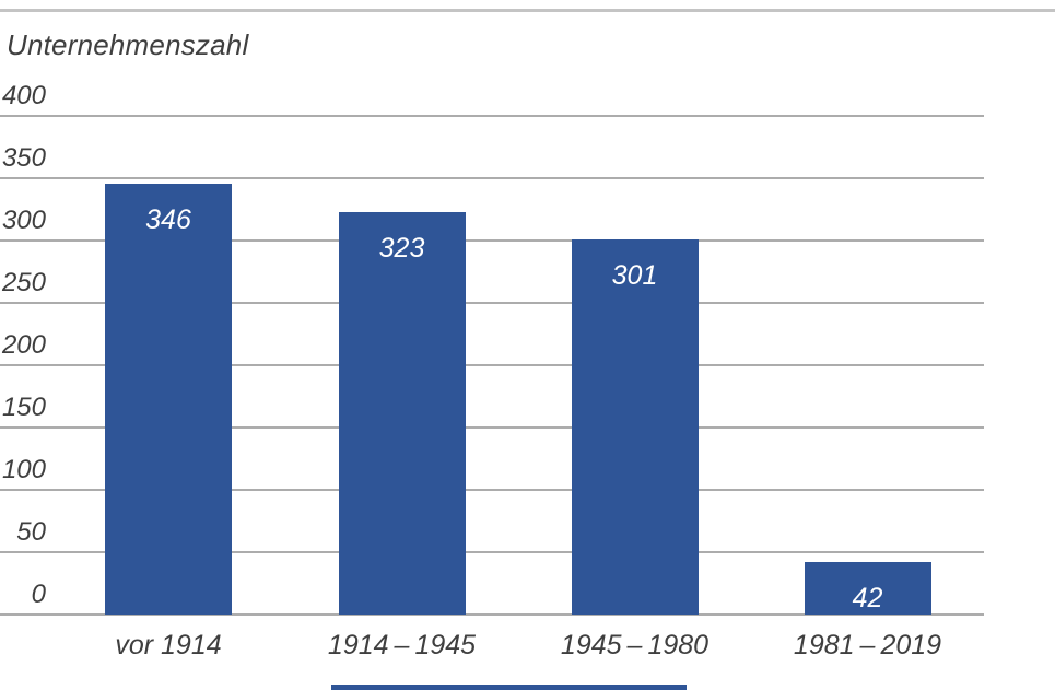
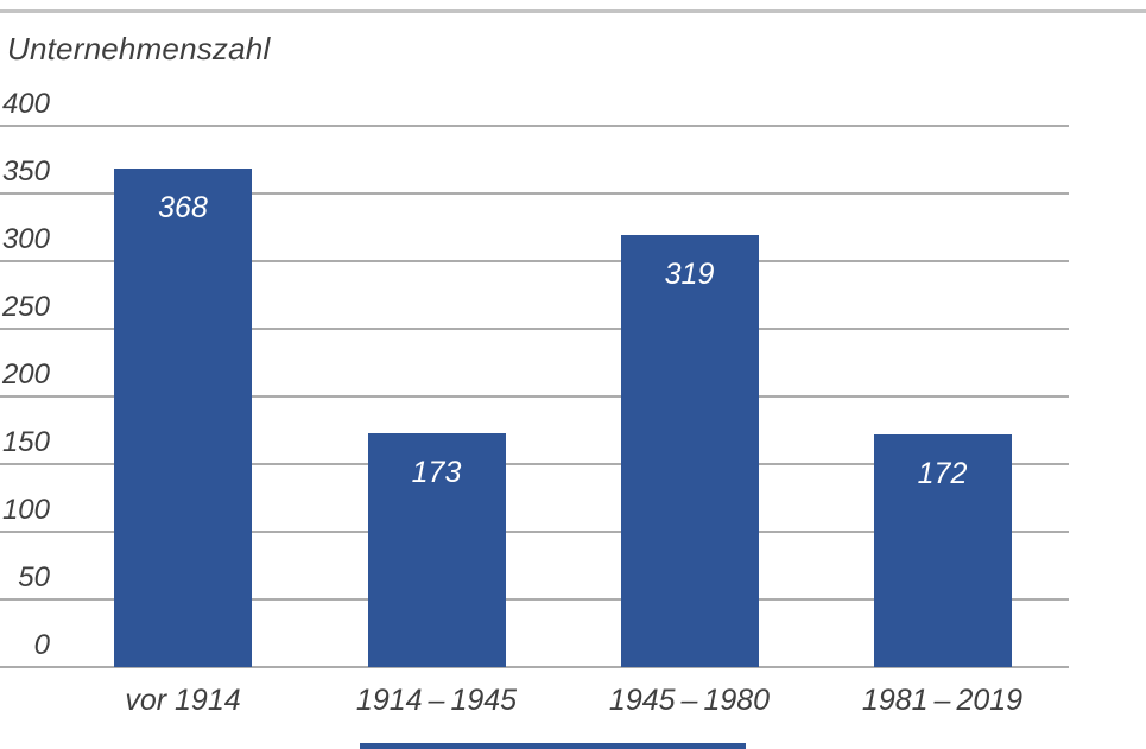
vor 1914: 346 -> 368
1914 – 1945: 323 -> 173
1945 – 1980: 301 -> 319
1981 – 2019: 42 -> 172
